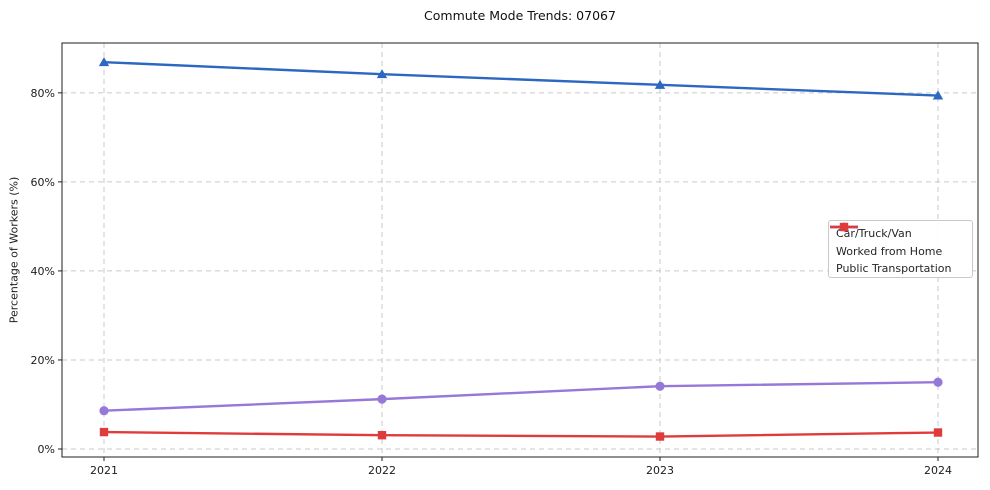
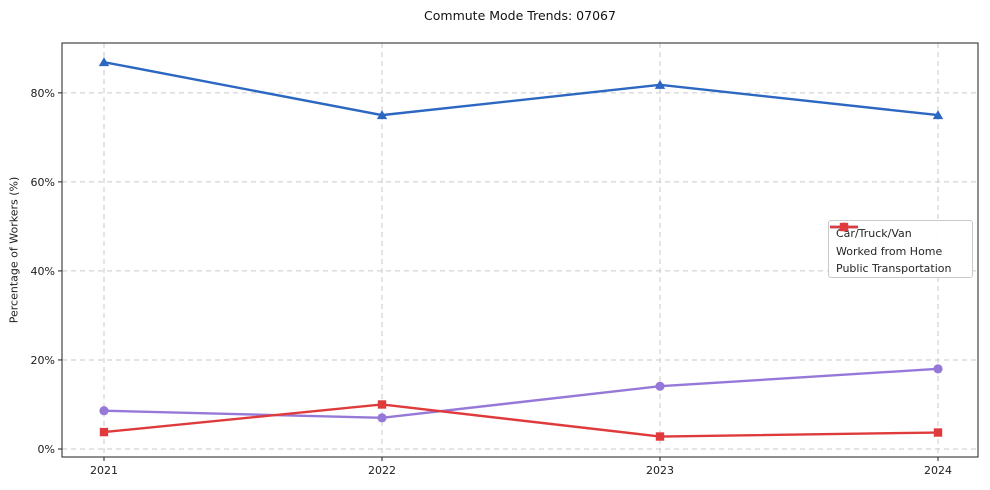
Car/Truck/Van/2022: 84% -> 75%
Worked from Home/2022: 11% -> 7%
Public Transportation/2022: 3% -> 10%
Car/Truck/Van/2024: 79% -> 75%
Worked from Home/2024: 15% -> 18%
